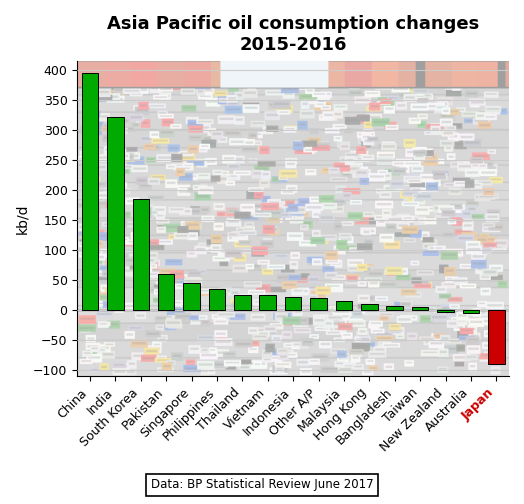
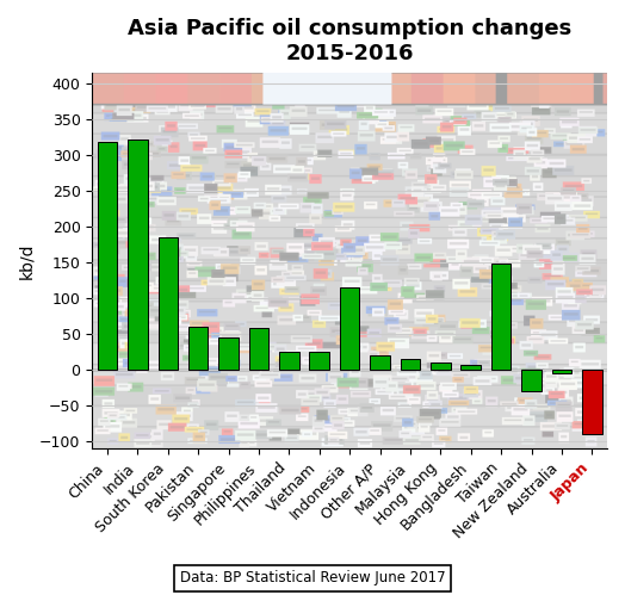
China: 395 -> 318
Philippines: 35 -> 58
Indonesia: 22 -> 116
Taiwan: 6 -> 148
New Zealand: -2 -> -30
